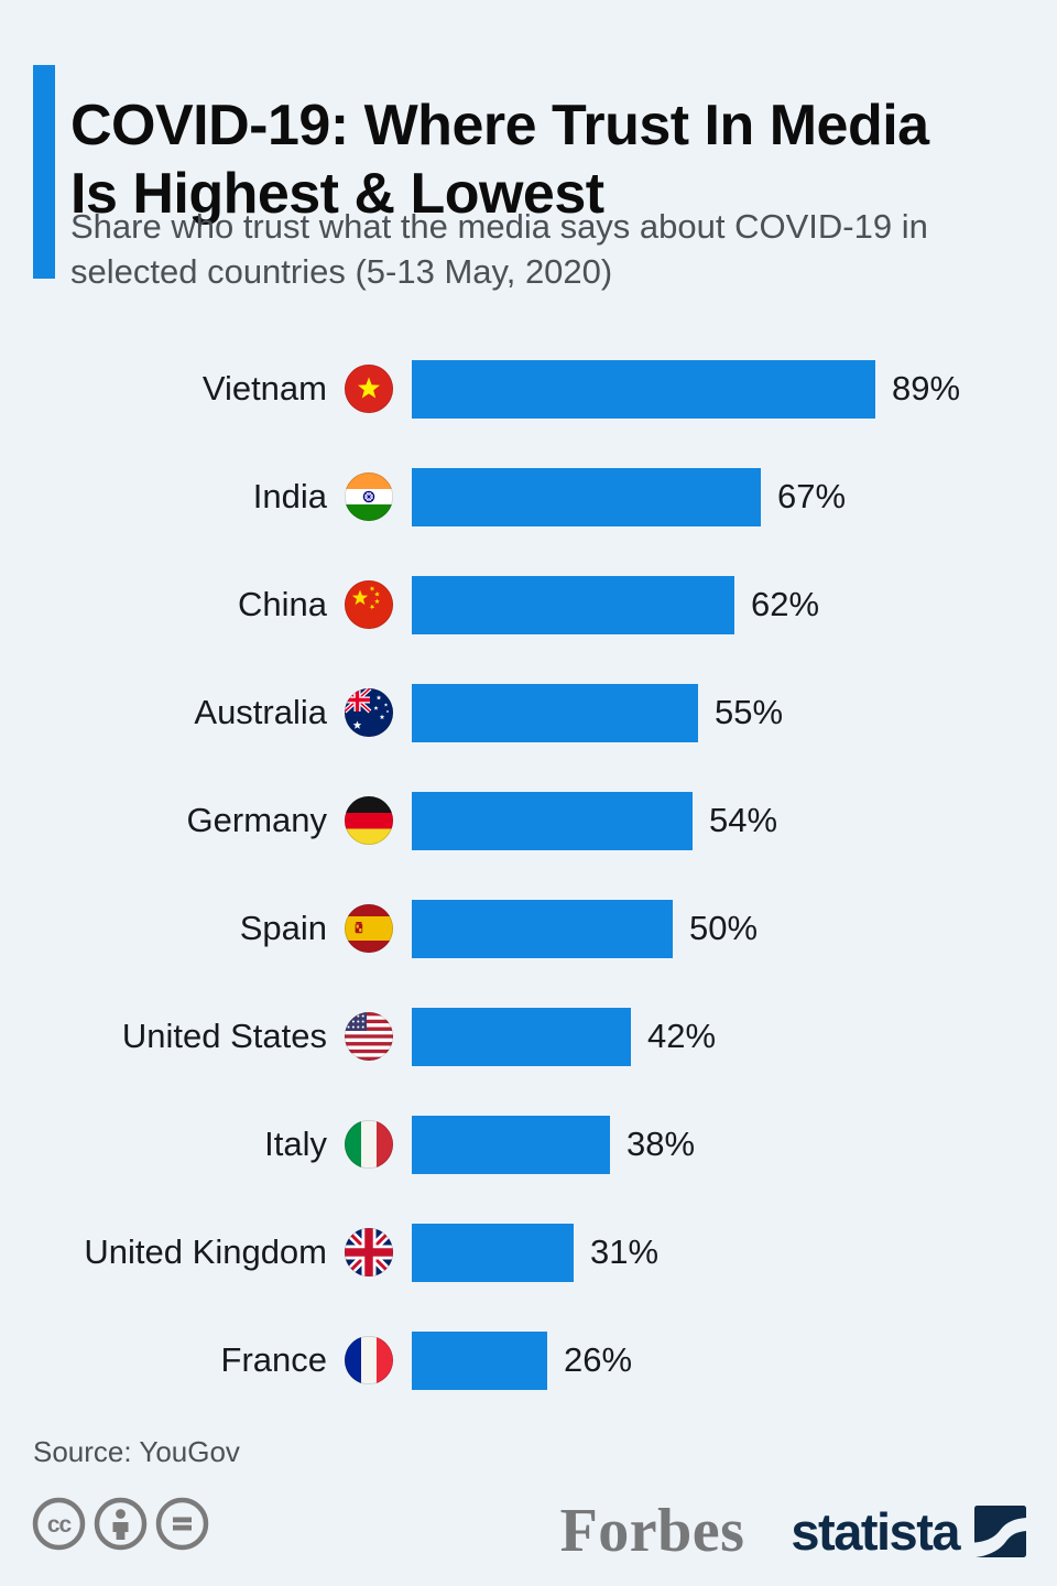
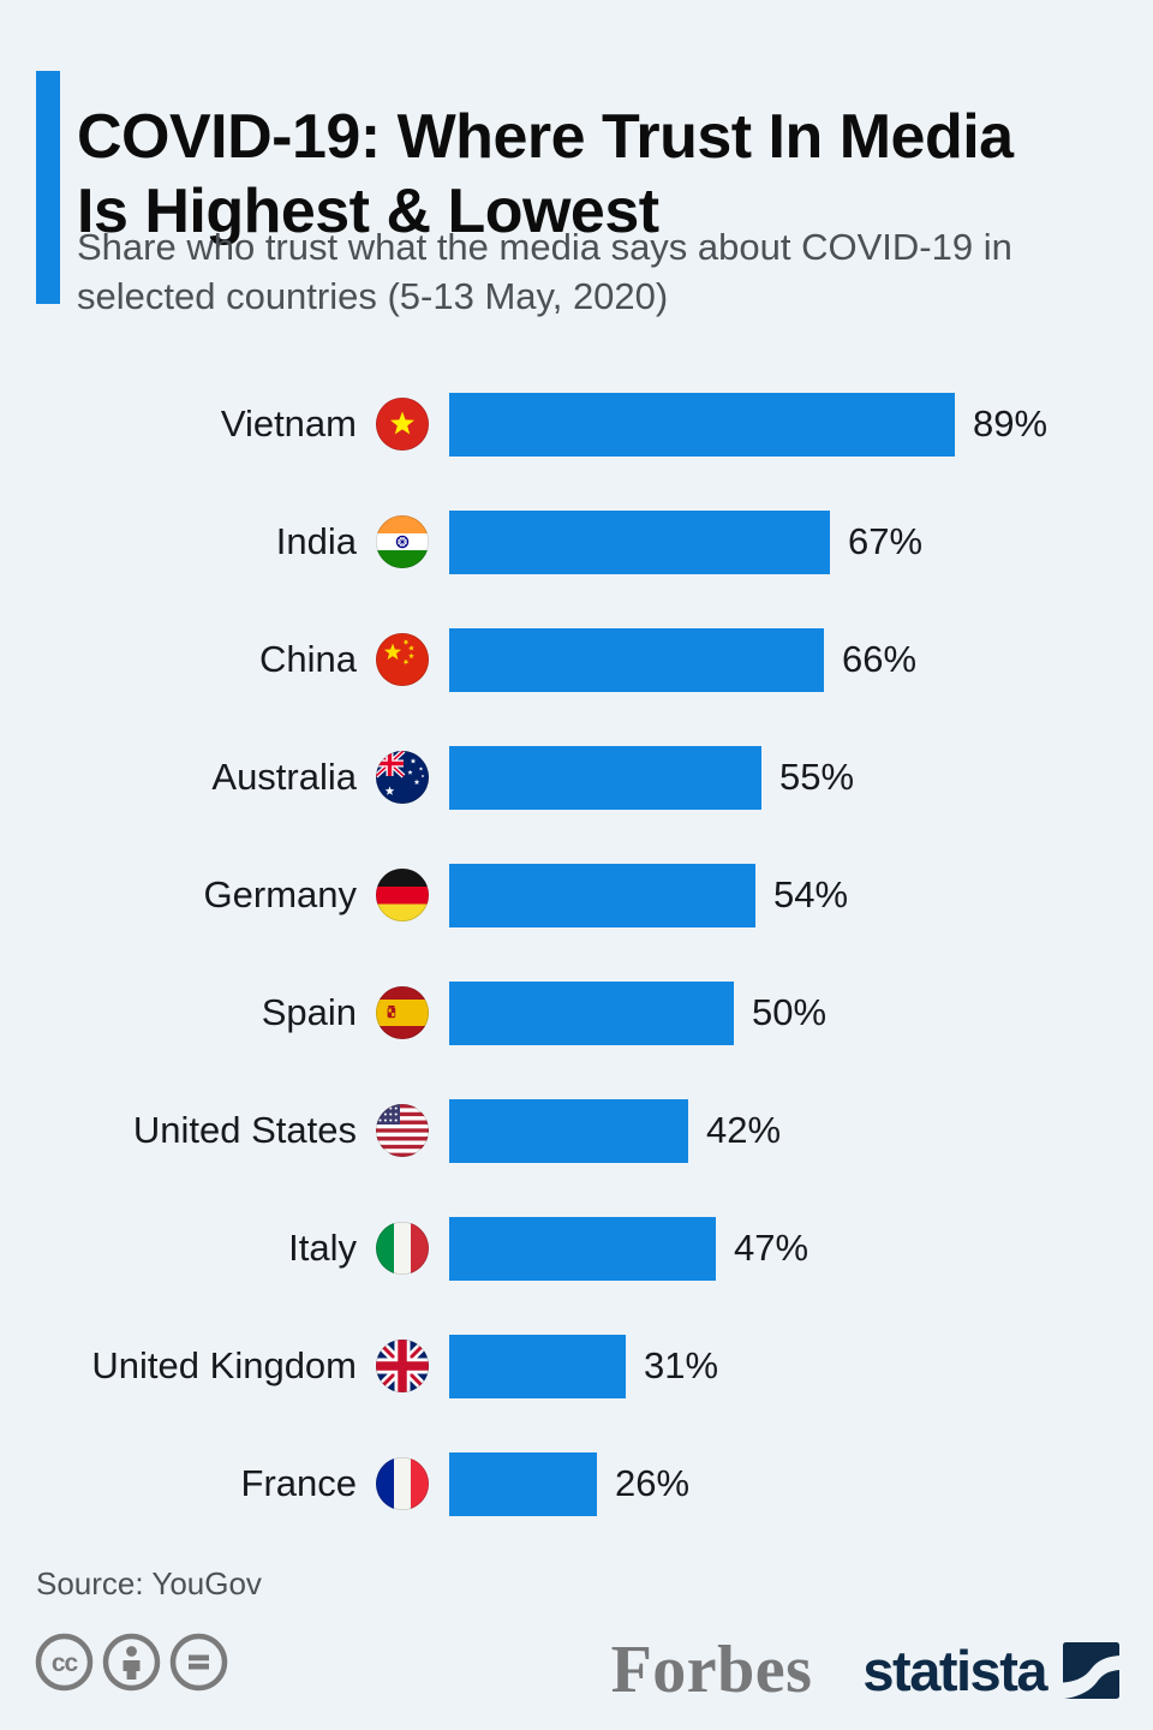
China: 62% -> 66%
Italy: 38% -> 47%
